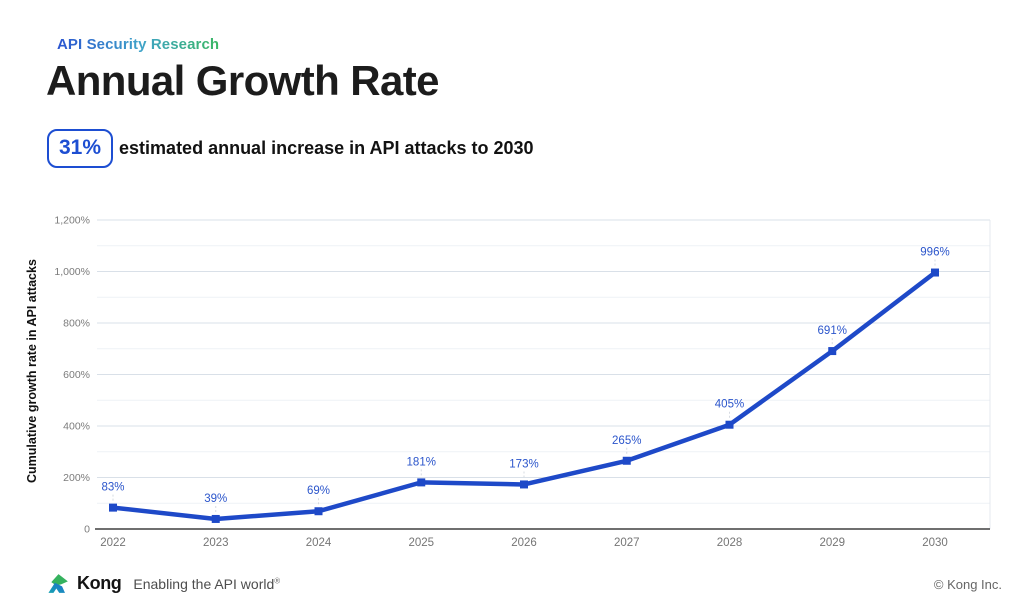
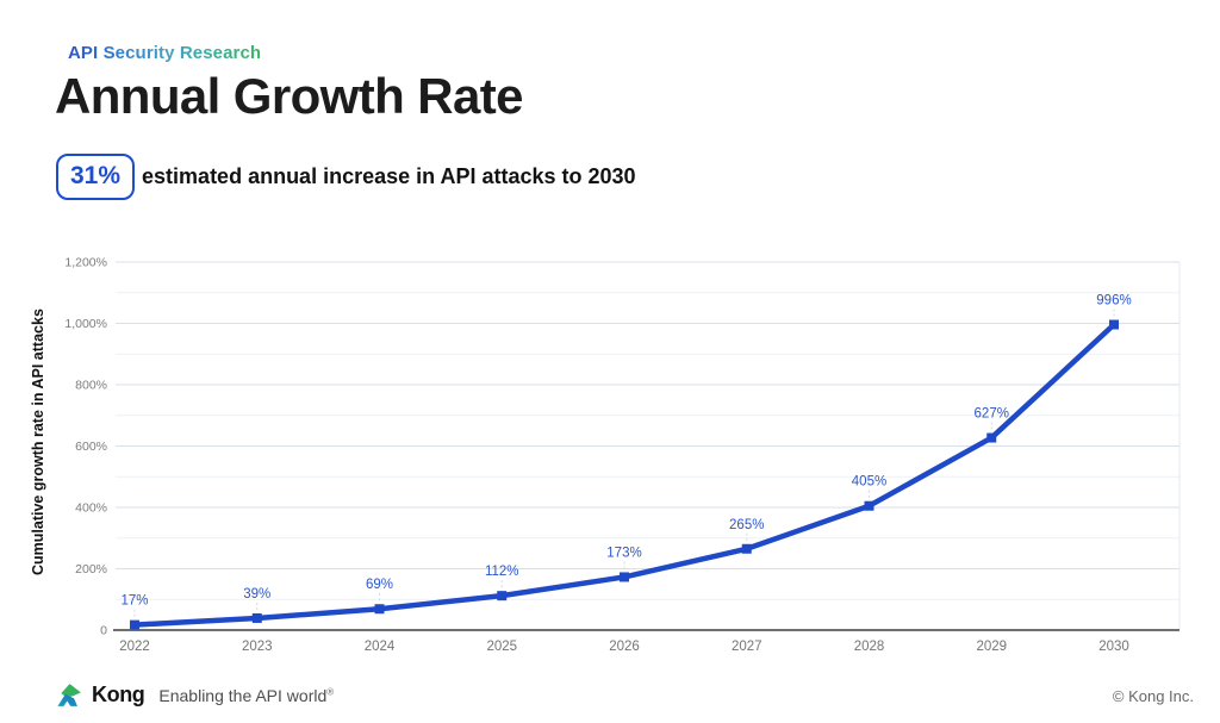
2022: 83% -> 17%
2025: 181% -> 112%
2029: 691% -> 627%
